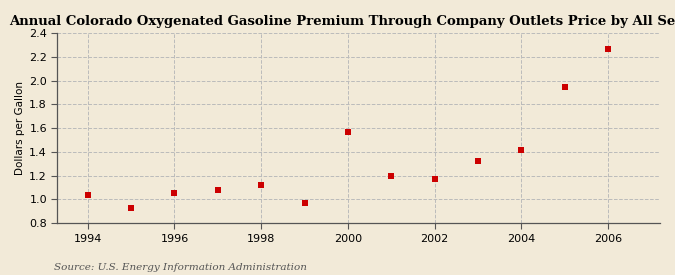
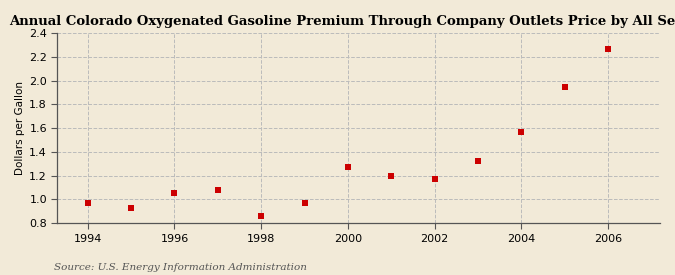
1994: 1.04 -> 0.97
1998: 1.12 -> 0.86
2000: 1.57 -> 1.27
2004: 1.42 -> 1.57
